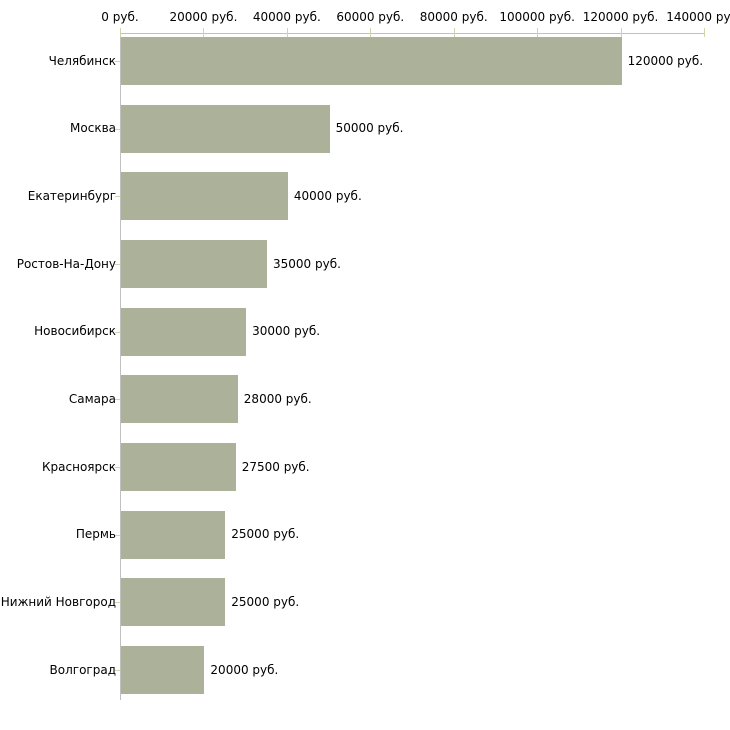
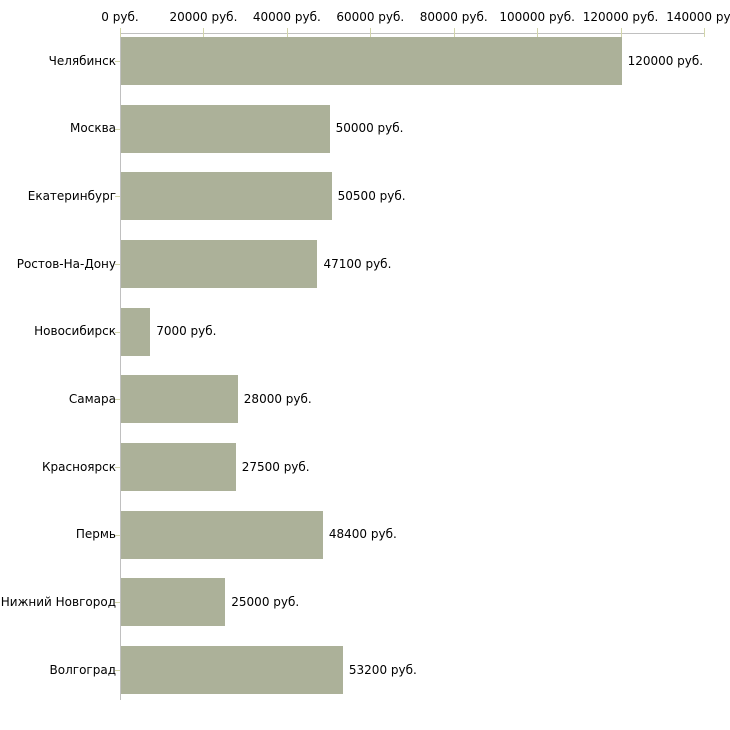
Екатеринбург: 40000 -> 50500
Ростов-На-Дону: 35000 -> 47100
Новосибирск: 30000 -> 7000
Пермь: 25000 -> 48400
Волгоград: 20000 -> 53200
